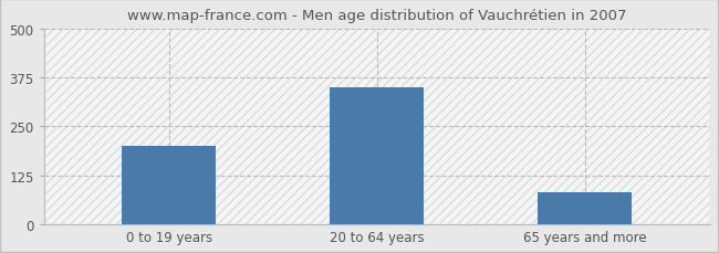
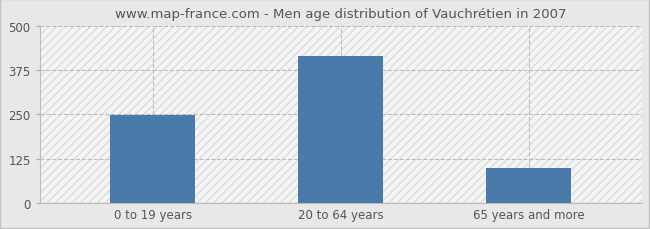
0 to 19 years: 200 -> 248
20 to 64 years: 350 -> 413
65 years and more: 80 -> 98
